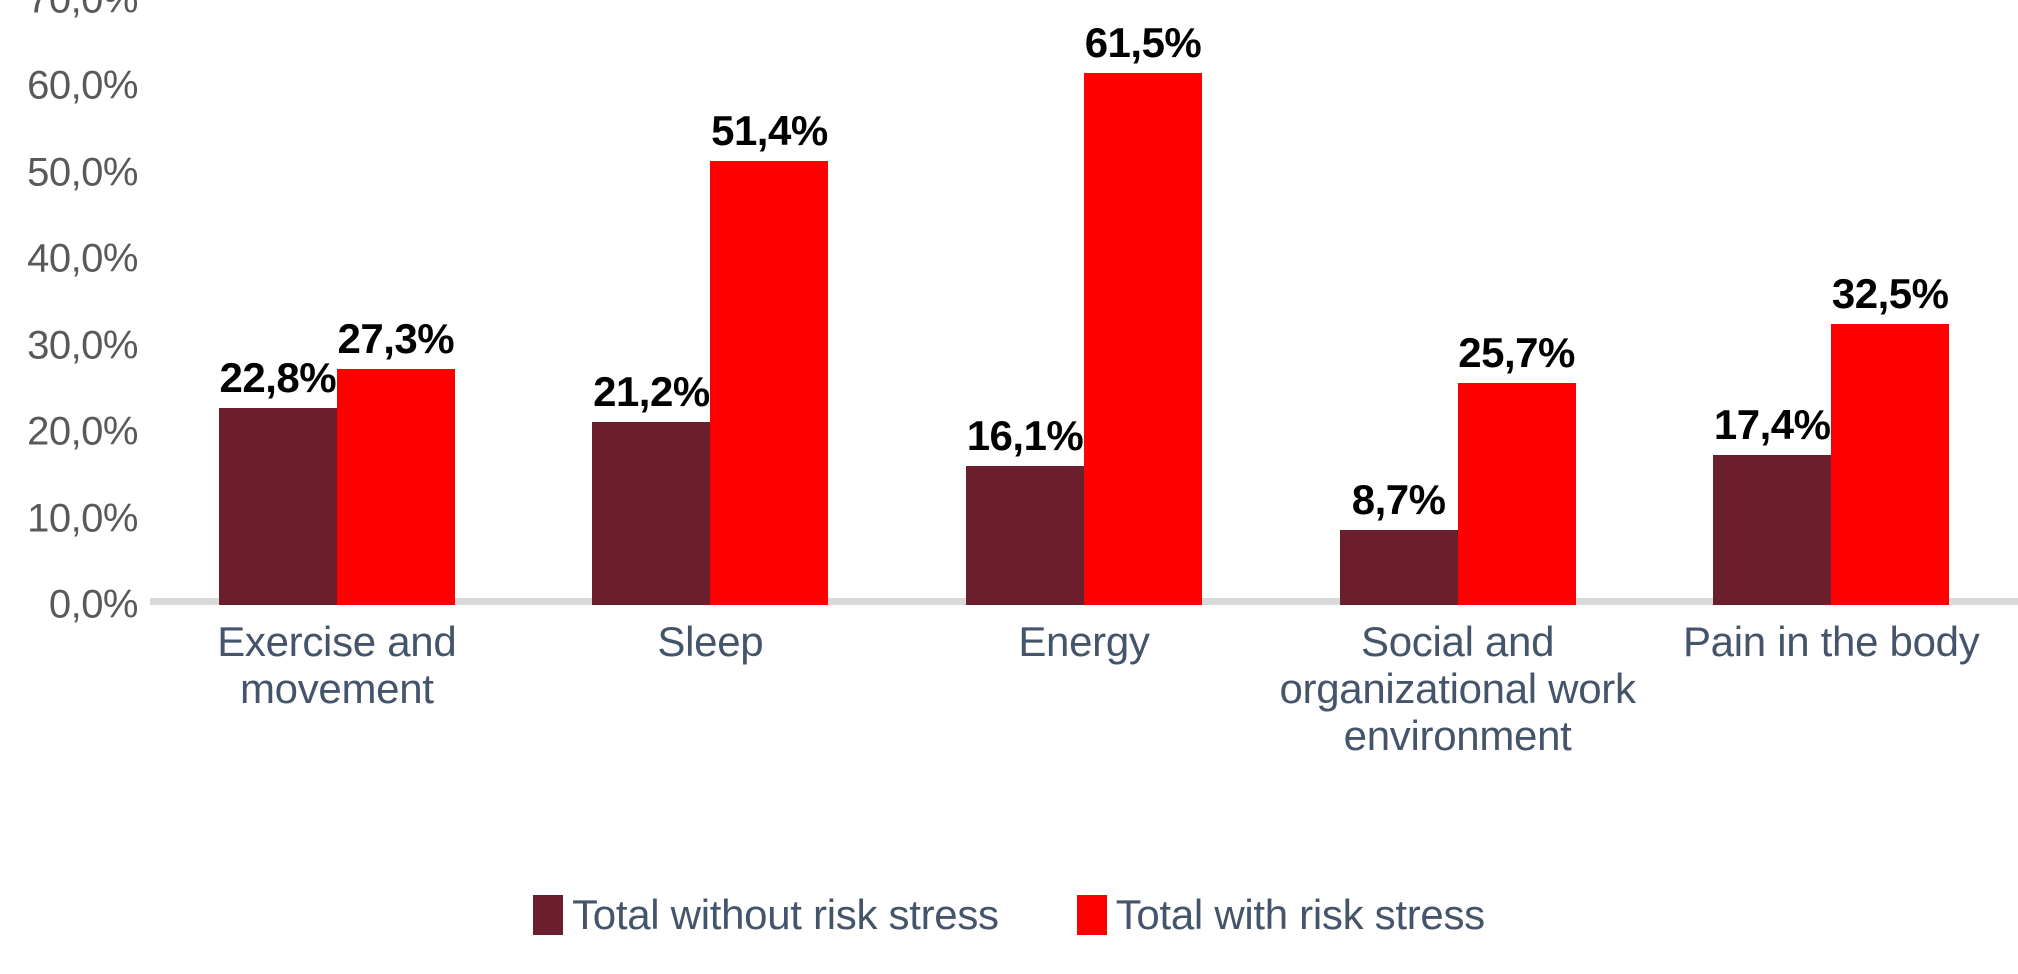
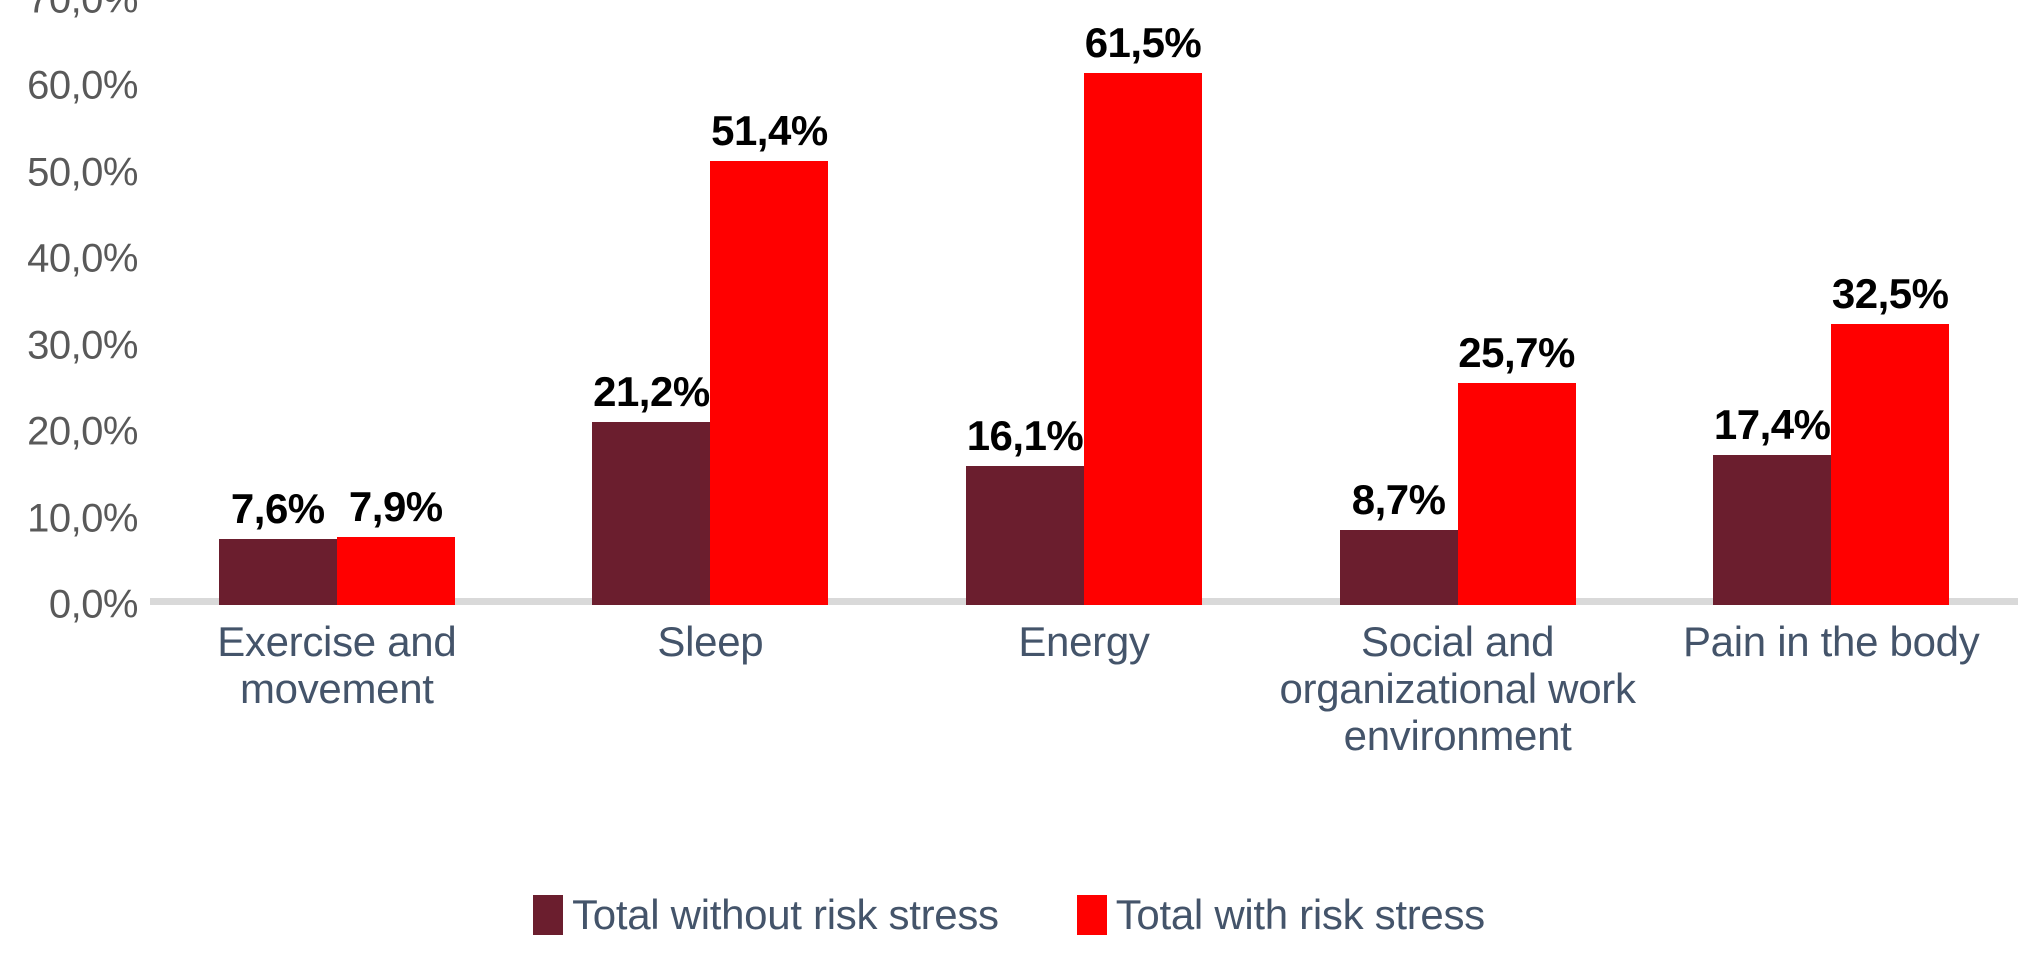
Total without risk stress/Exercise and movement: 22,8% -> 7,6%
Total with risk stress/Exercise and movement: 27,3% -> 7,9%
